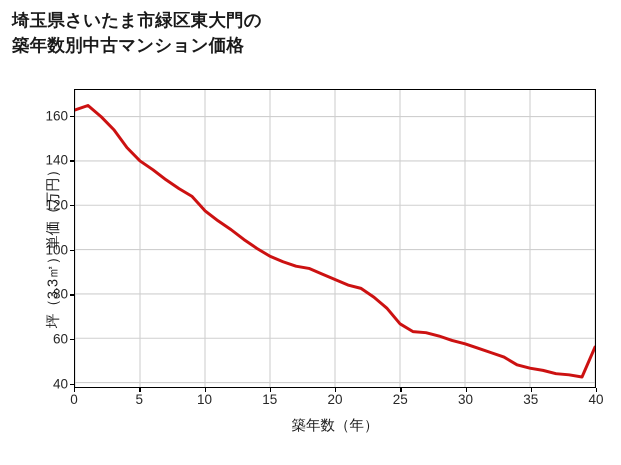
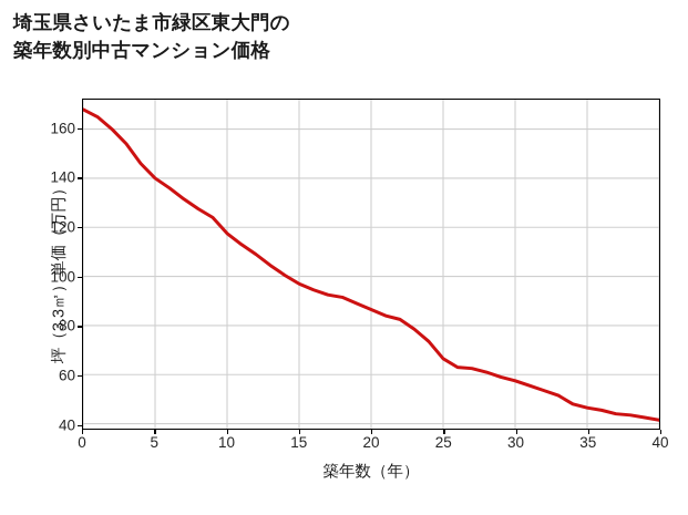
0: 163 -> 168
40: 56 -> 42
